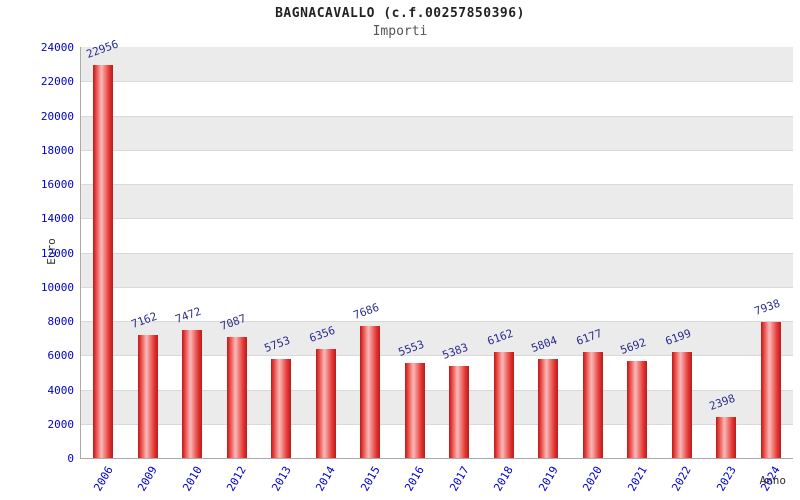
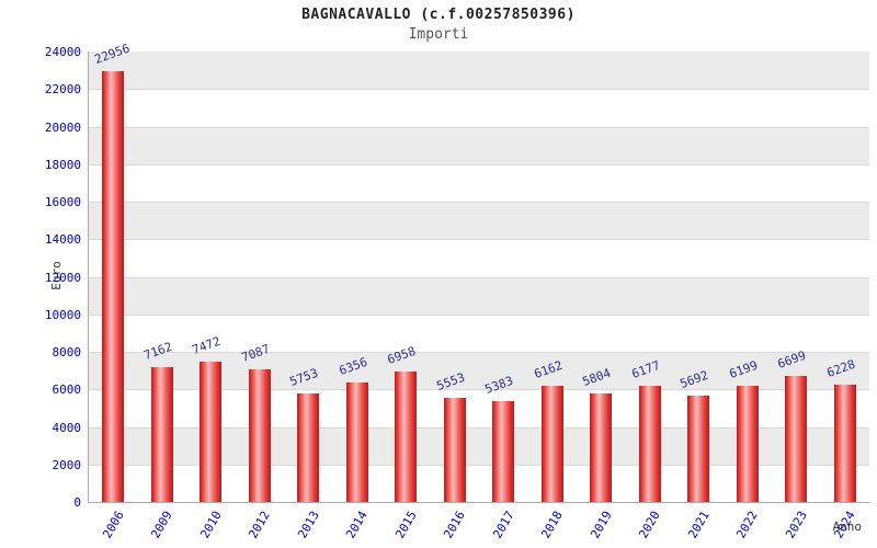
2015: 7686 -> 6958
2023: 2398 -> 6699
2024: 7938 -> 6228
